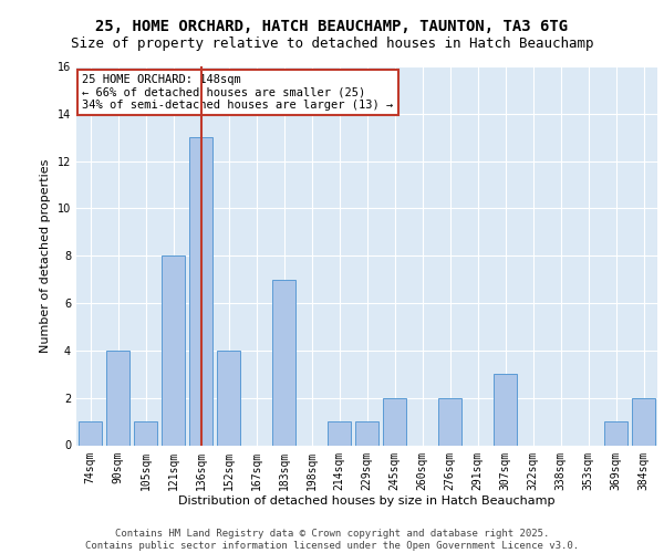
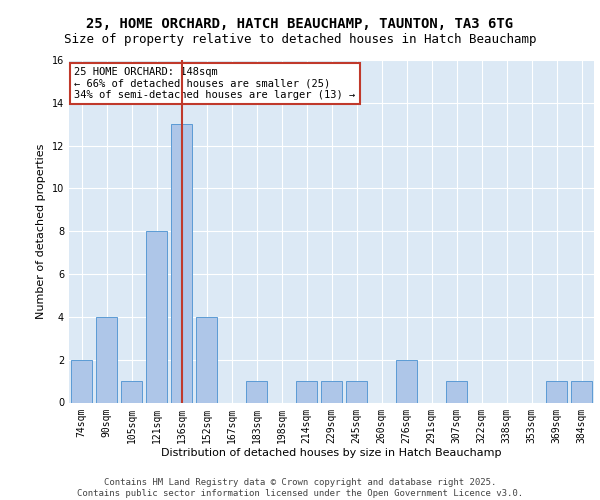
74sqm: 1 -> 2
183sqm: 7 -> 1
245sqm: 2 -> 1
307sqm: 3 -> 1
384sqm: 2 -> 1
